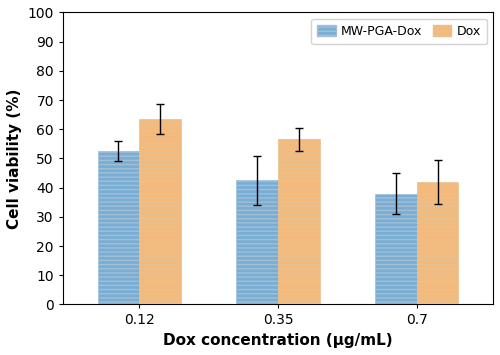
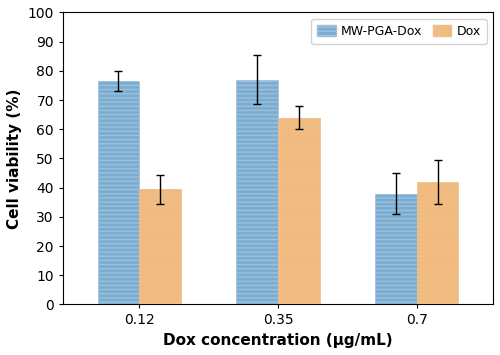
MW-PGA-Dox/0.12: 52.5 -> 76.5
Dox/0.12: 63.5 -> 39.5
MW-PGA-Dox/0.35: 42.5 -> 77.0
Dox/0.35: 56.5 -> 64.0
